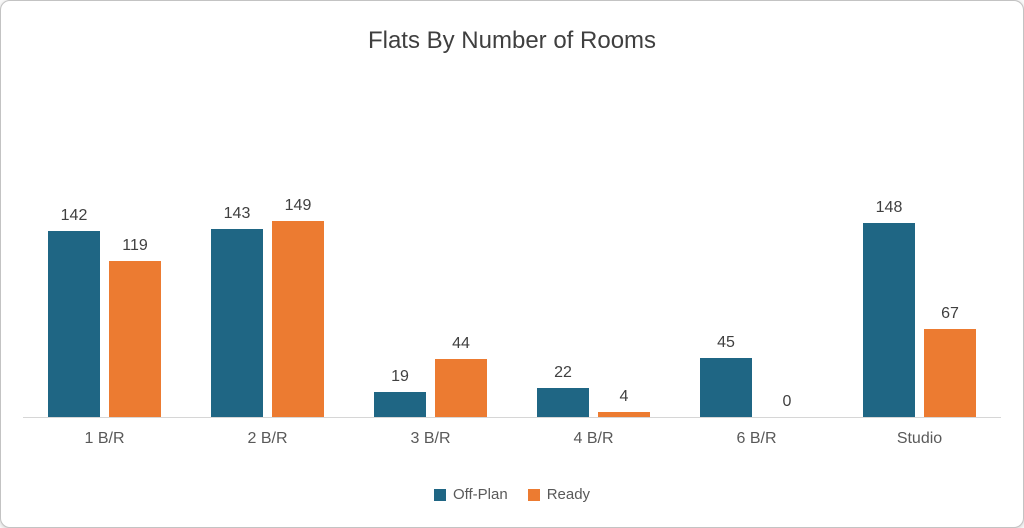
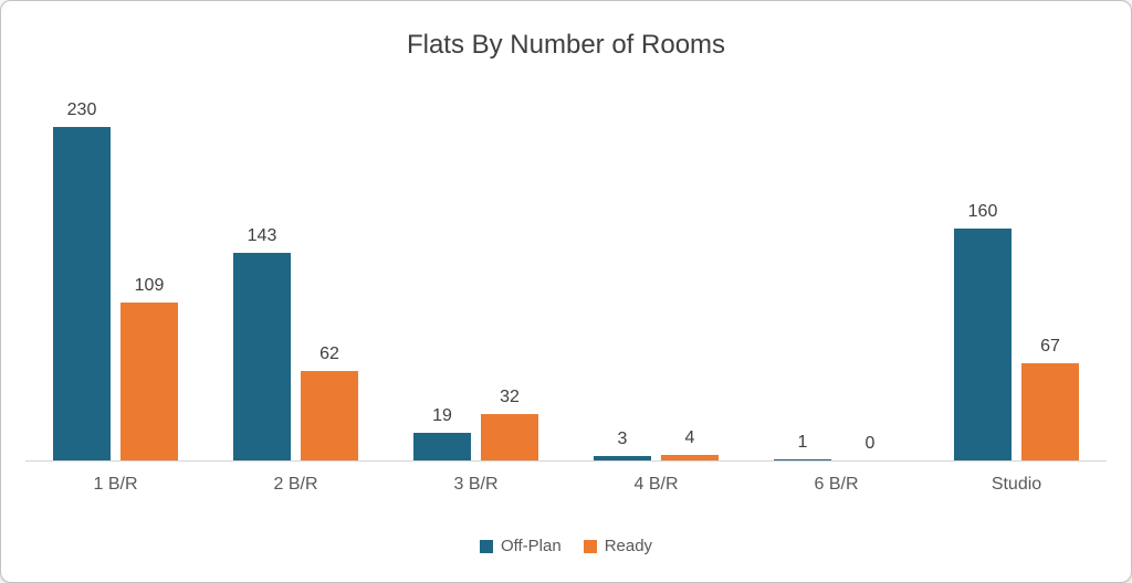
Off-Plan/1 B/R: 142 -> 230
Ready/1 B/R: 119 -> 109
Ready/2 B/R: 149 -> 62
Ready/3 B/R: 44 -> 32
Off-Plan/4 B/R: 22 -> 3
Off-Plan/6 B/R: 45 -> 1
Off-Plan/Studio: 148 -> 160
